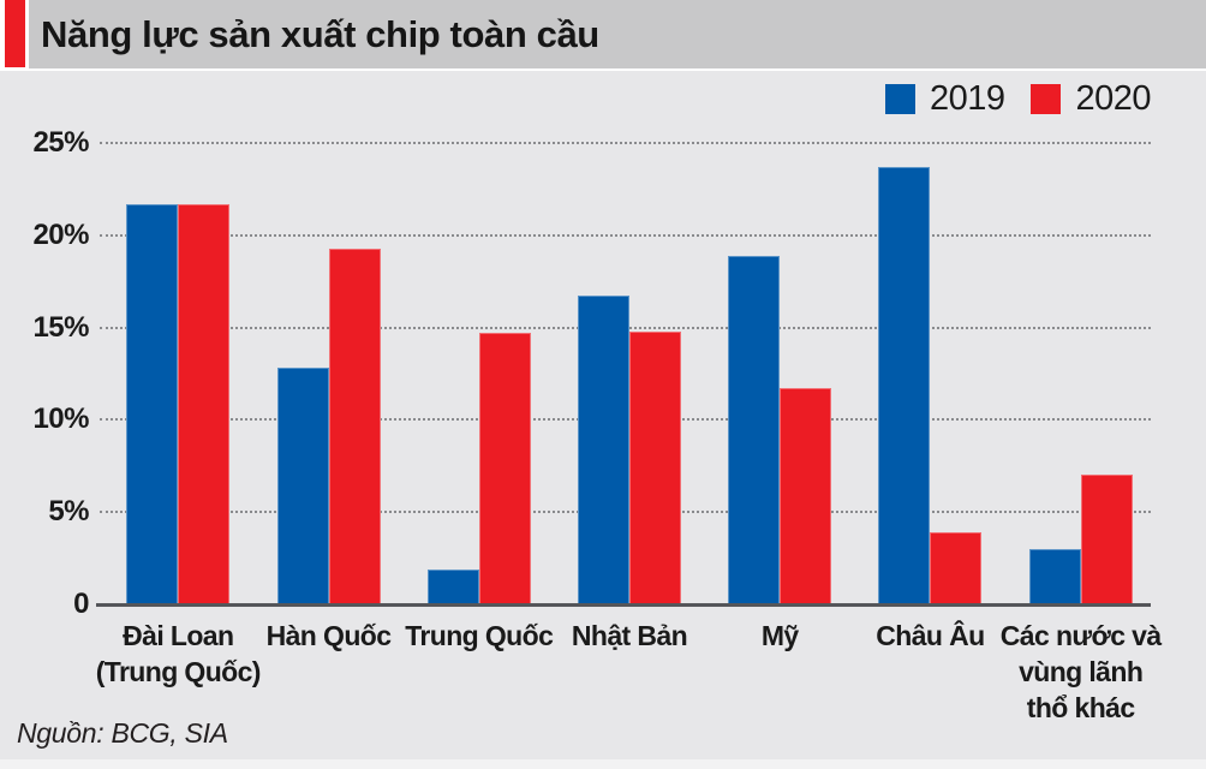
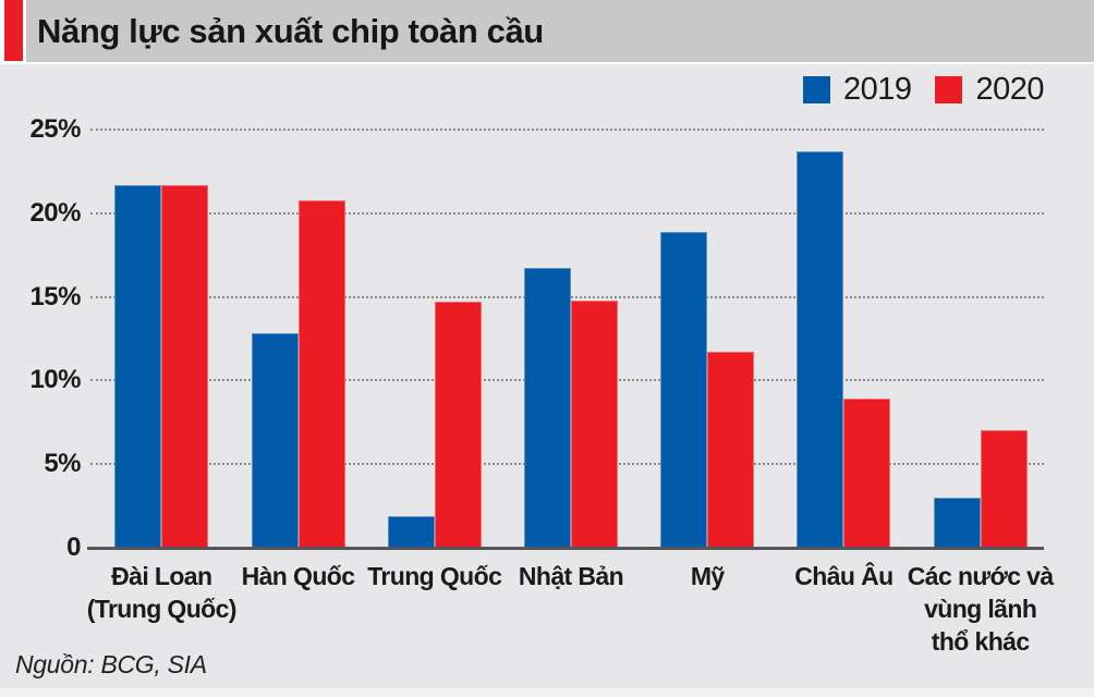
2020/Hàn Quốc: 19.3% -> 20.8%
2020/Châu Âu: 3.9% -> 8.9%
